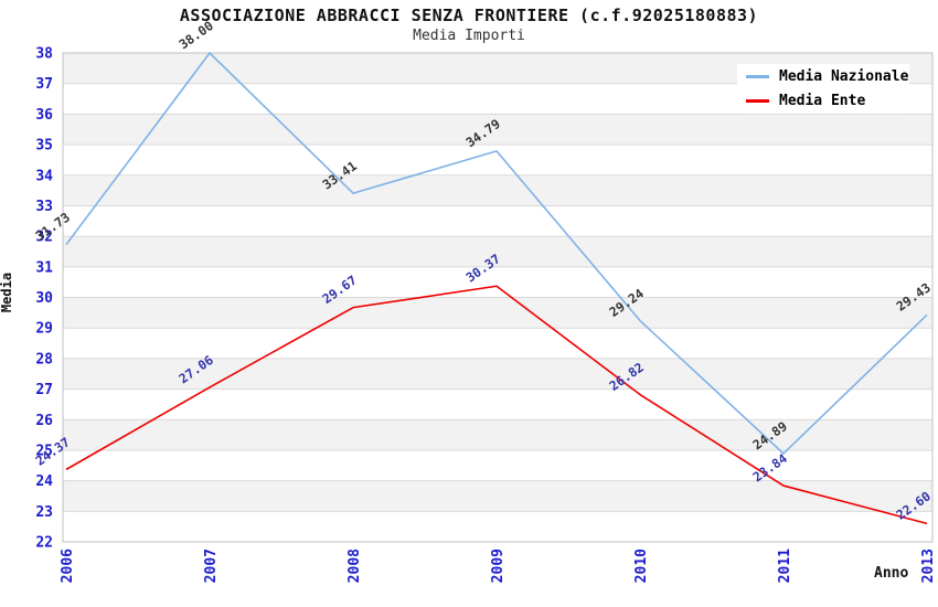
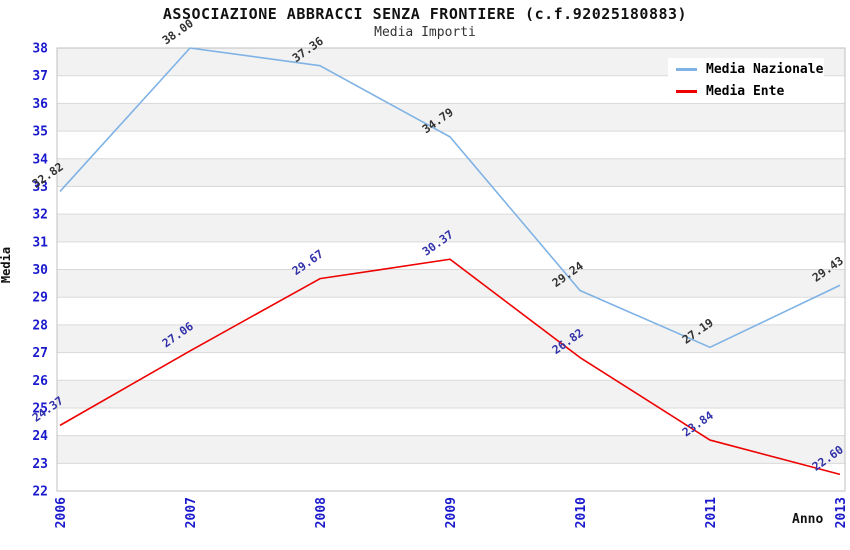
Media Nazionale/2006: 31.73 -> 32.82
Media Nazionale/2008: 33.41 -> 37.36
Media Nazionale/2011: 24.89 -> 27.19
